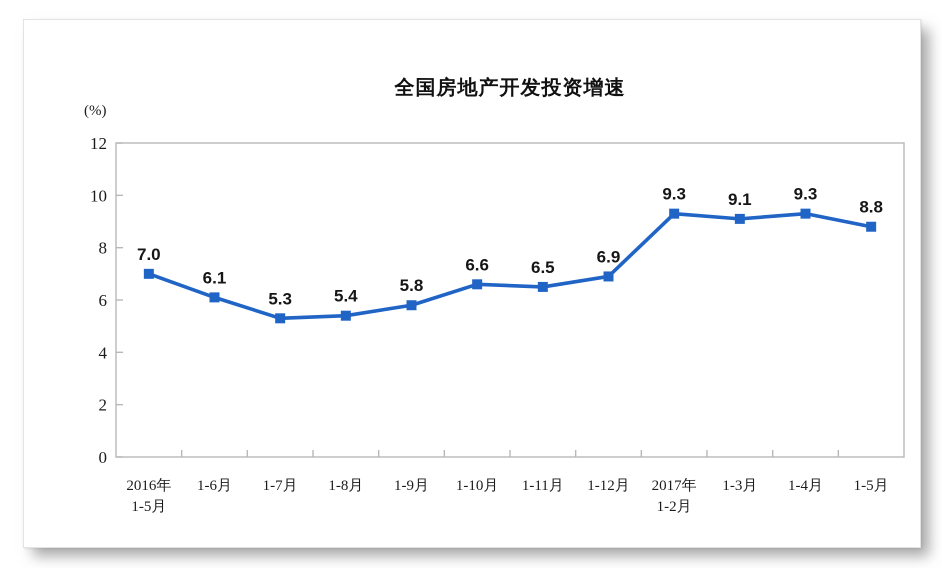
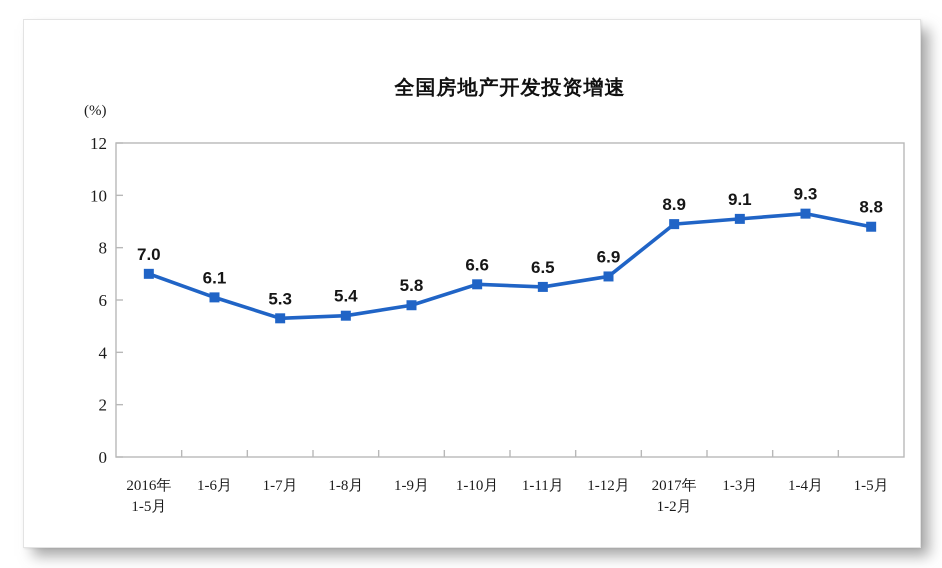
2017年 1-2月: 9.3 -> 8.9
